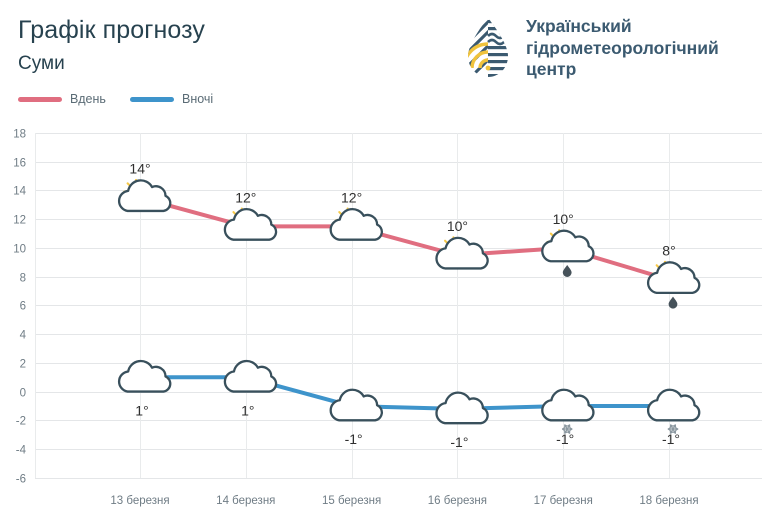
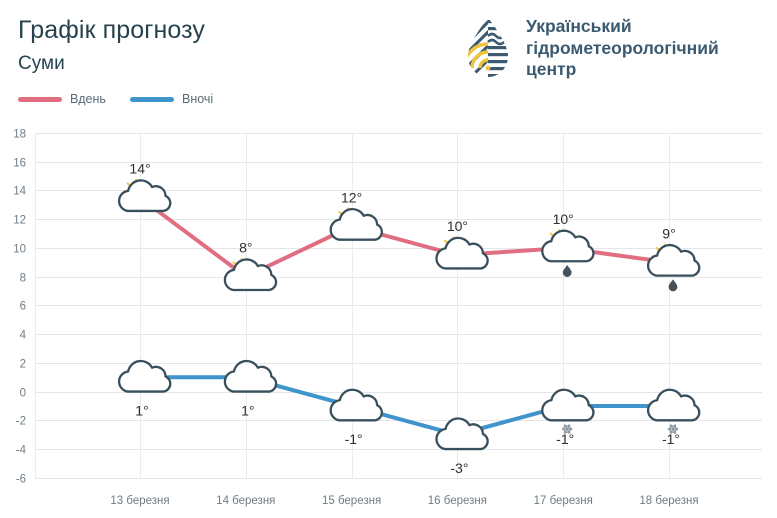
Вдень/14 березня: 12° -> 8°
Вночі/16 березня: -1° -> -3°
Вдень/18 березня: 8° -> 9°
